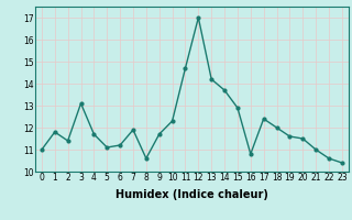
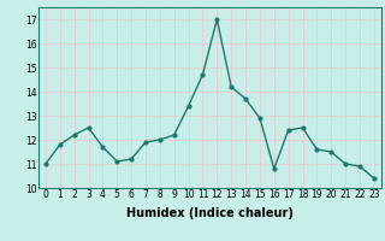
2: 11.4 -> 12.2
3: 13.1 -> 12.5
8: 10.6 -> 12.0
9: 11.7 -> 12.2
10: 12.3 -> 13.4
18: 12.0 -> 12.5
22: 10.6 -> 10.9
